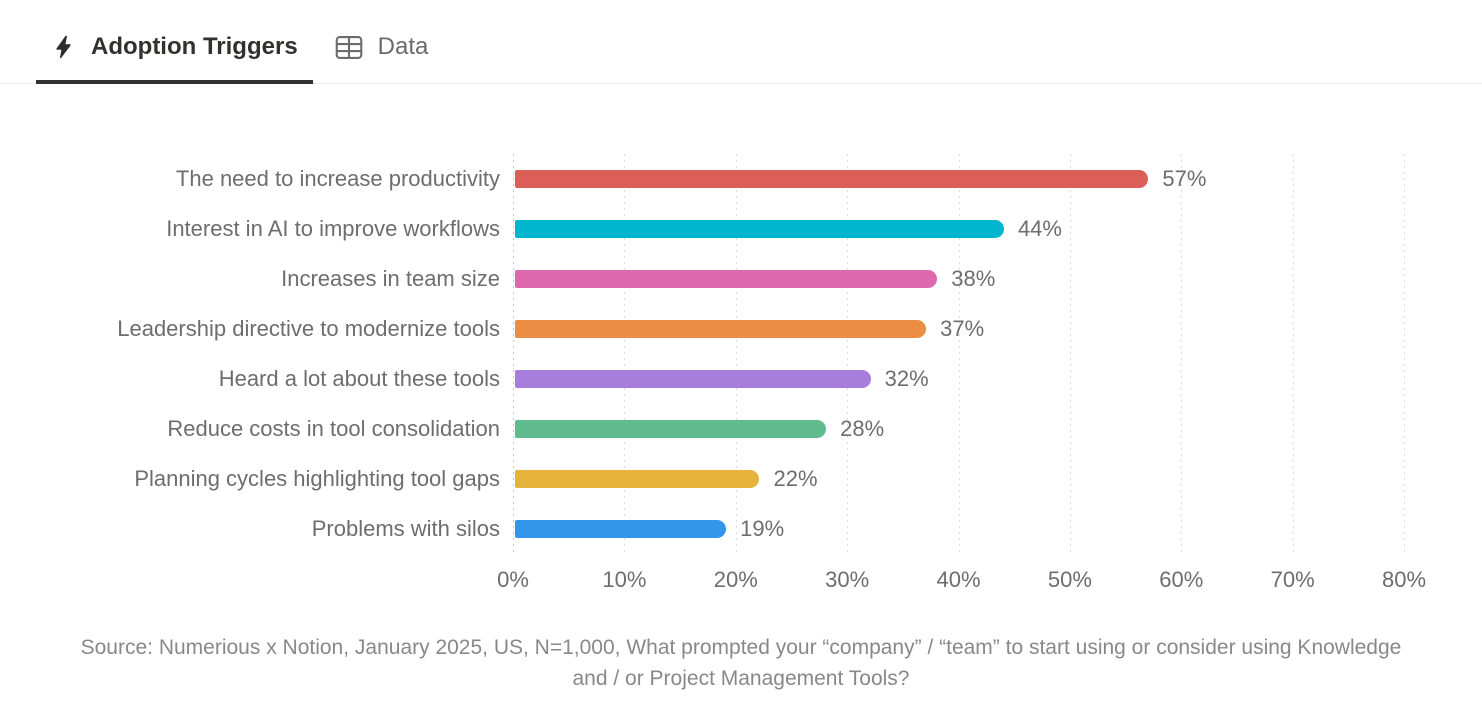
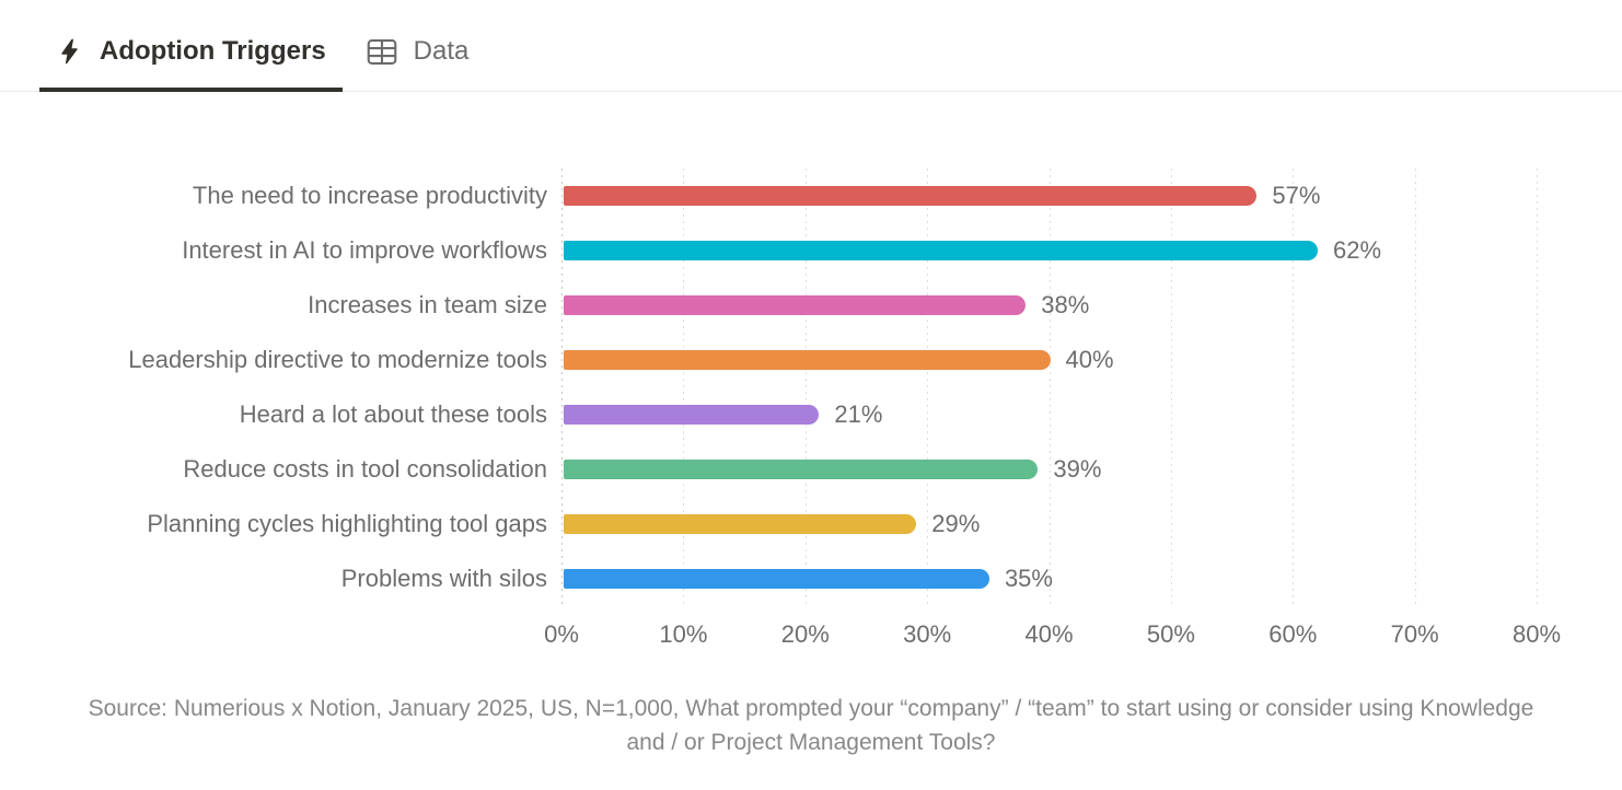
Interest in AI to improve workflows: 44% -> 62%
Leadership directive to modernize tools: 37% -> 40%
Heard a lot about these tools: 32% -> 21%
Reduce costs in tool consolidation: 28% -> 39%
Planning cycles highlighting tool gaps: 22% -> 29%
Problems with silos: 19% -> 35%
